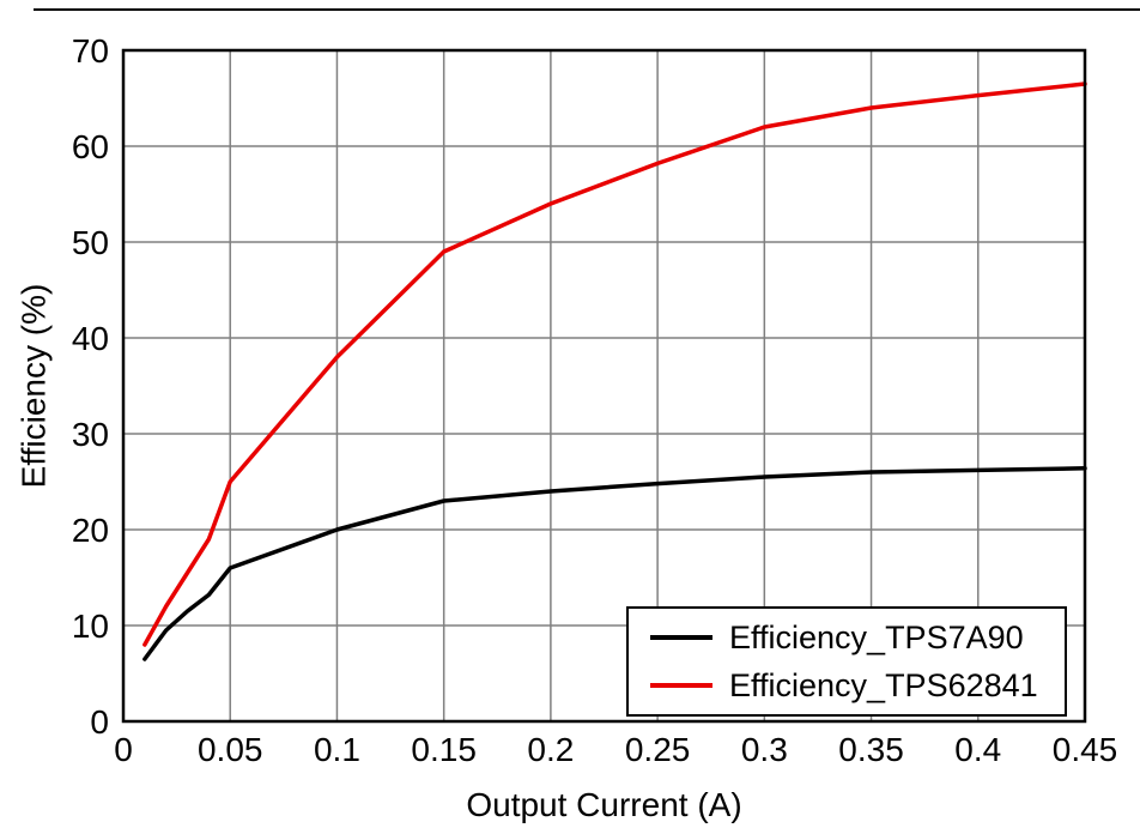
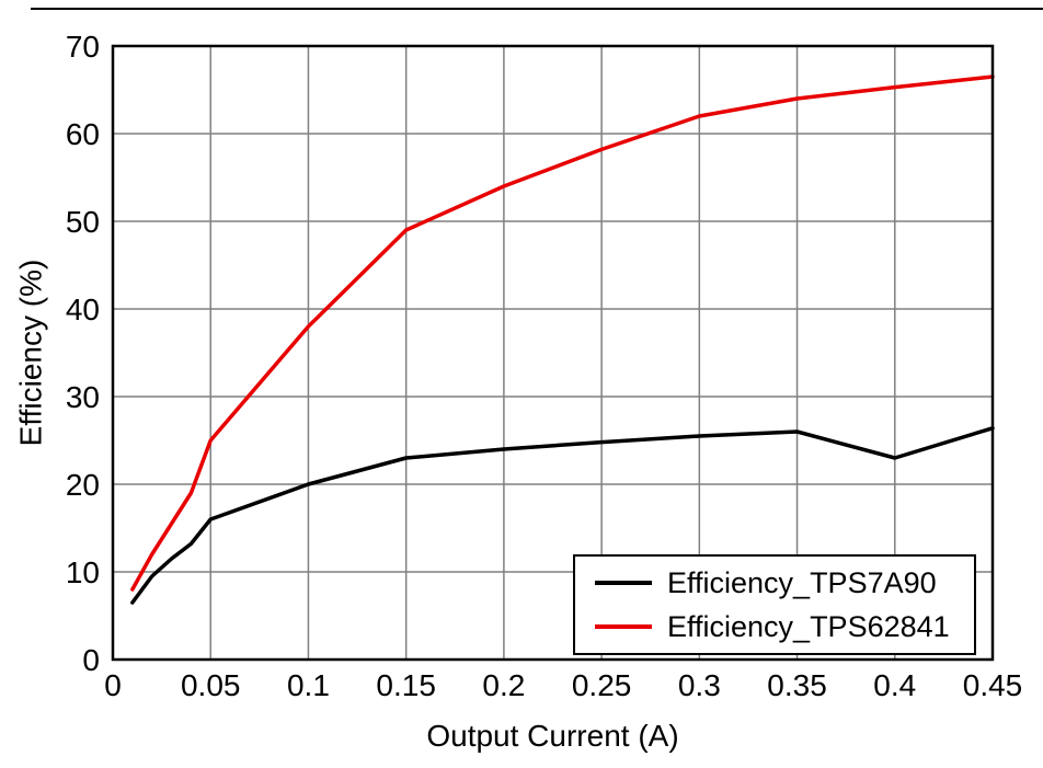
Efficiency_TPS7A90/0.4: 26 -> 23
